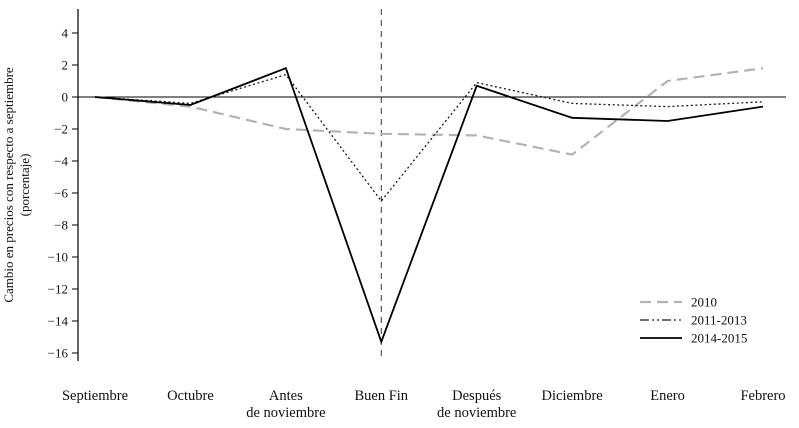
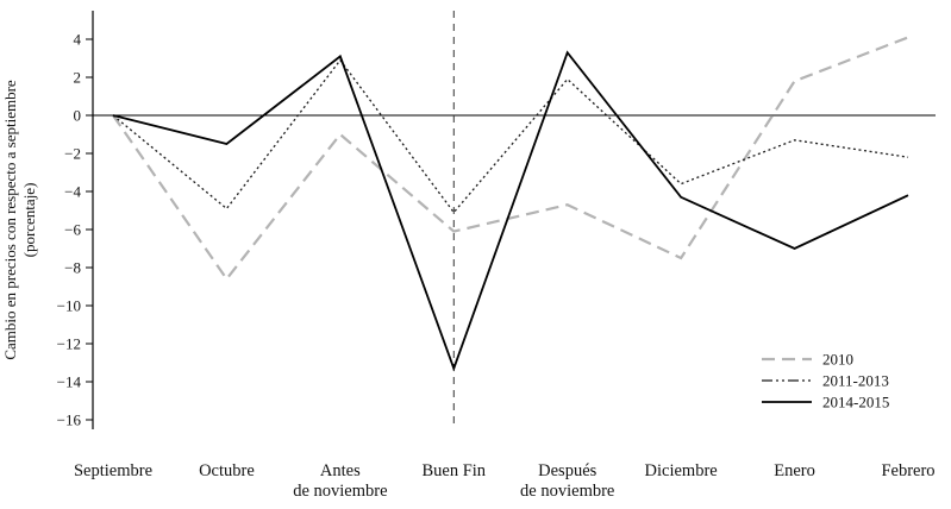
2010/Octubre: -0.6 -> -8.6
2011-2013/Octubre: -0.4 -> -4.9
2014-2015/Octubre: -0.5 -> -1.5
2010/Antes de noviembre: -2.0 -> -1.0
2011-2013/Antes de noviembre: 1.4 -> 2.9
2014-2015/Antes de noviembre: 1.8 -> 3.1
2010/Buen Fin: -2.3 -> -6.1
2011-2013/Buen Fin: -6.5 -> -5.1
2014-2015/Buen Fin: -15.3 -> -13.3
2010/Después de noviembre: -2.4 -> -4.7
2011-2013/Después de noviembre: 0.9 -> 1.9
2014-2015/Después de noviembre: 0.7 -> 3.3
2010/Diciembre: -3.6 -> -7.5
2011-2013/Diciembre: -0.4 -> -3.6
2014-2015/Diciembre: -1.3 -> -4.3
2010/Enero: 1.0 -> 1.8
2011-2013/Enero: -0.6 -> -1.3
2014-2015/Enero: -1.5 -> -7.0
2010/Febrero: 1.8 -> 4.1
2011-2013/Febrero: -0.3 -> -2.2
2014-2015/Febrero: -0.6 -> -4.2
